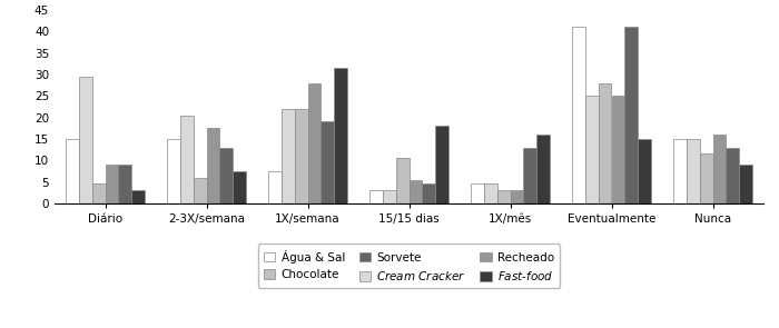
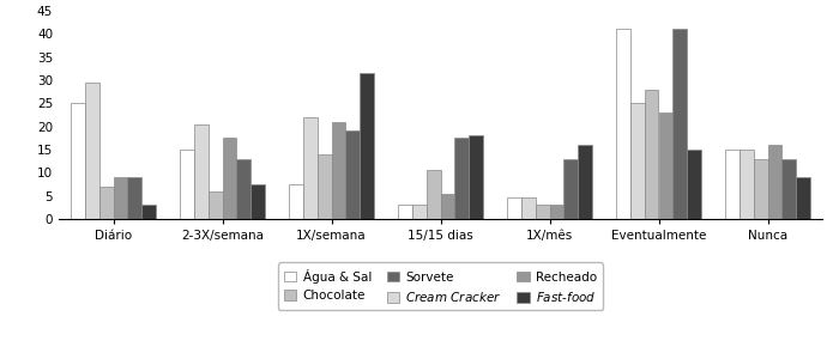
Água & Sal/Diário: 15.0 -> 25.0
Chocolate/Diário: 4.5 -> 7.0
Chocolate/1X/semana: 22.0 -> 14.0
Recheado/1X/semana: 28.0 -> 21.0
Sorvete/15/15 dias: 4.5 -> 17.5
Recheado/Eventualmente: 25.0 -> 23.0
Chocolate/Nunca: 11.5 -> 13.0
